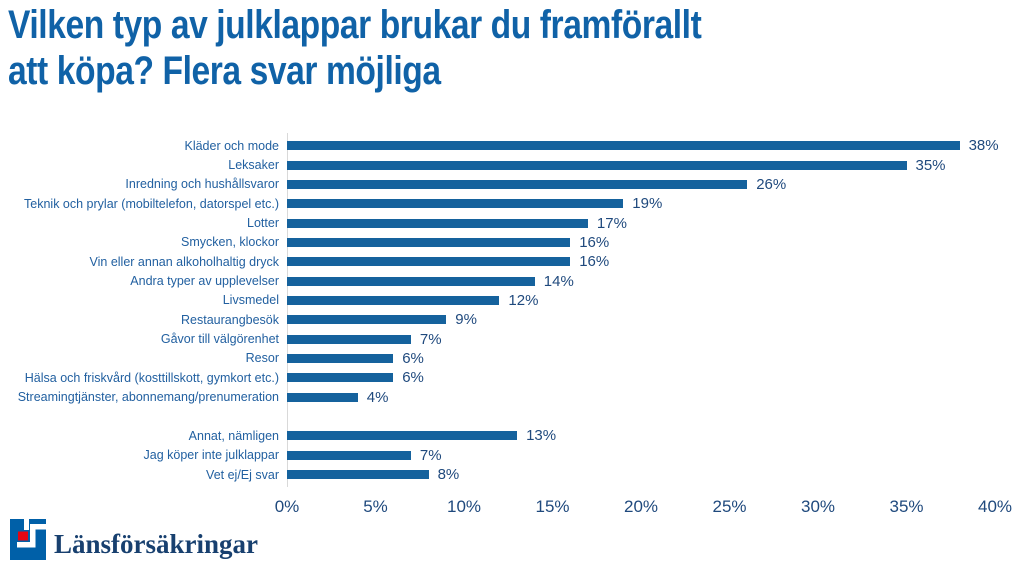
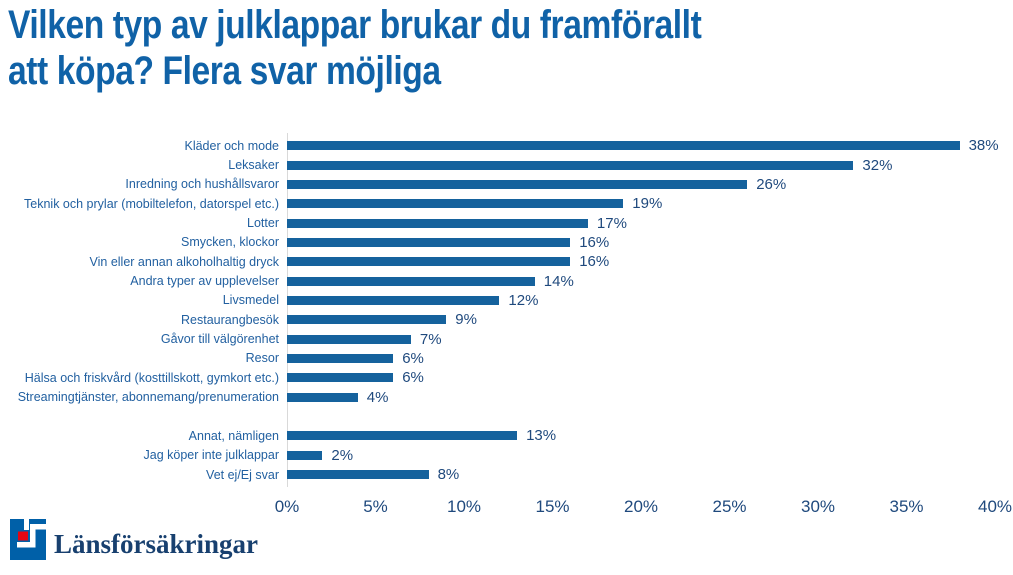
Leksaker: 35% -> 32%
Jag köper inte julklappar: 7% -> 2%
